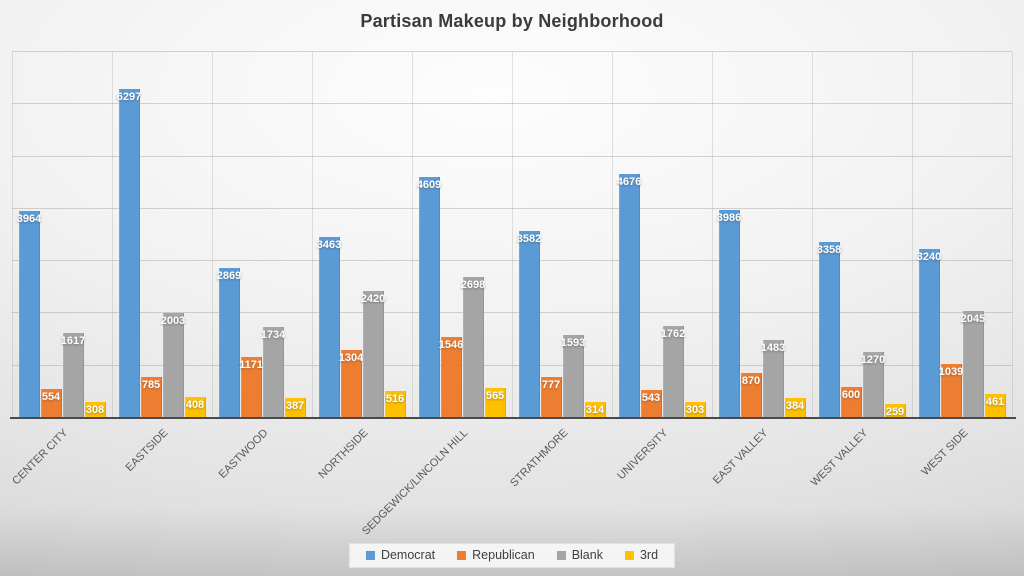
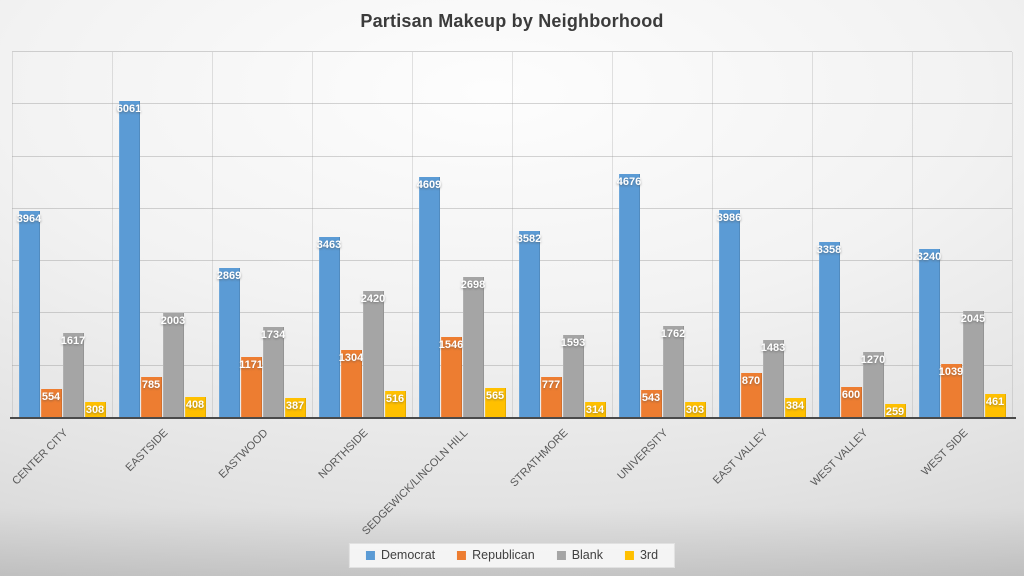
Democrat/EASTSIDE: 6297 -> 6061
